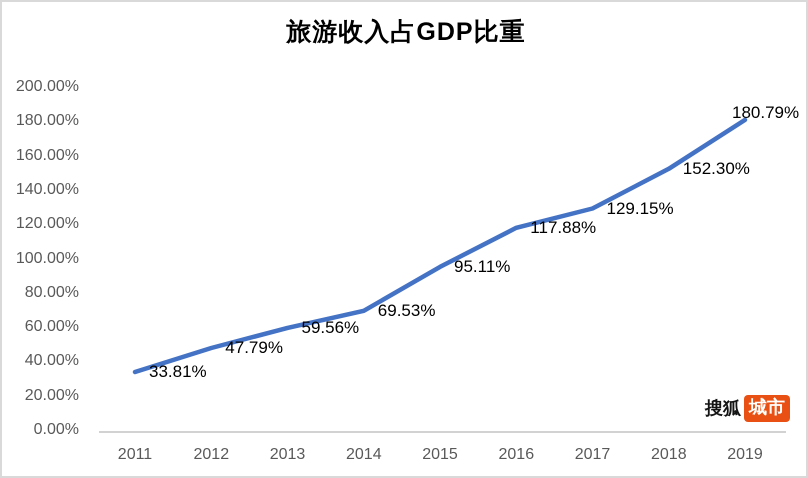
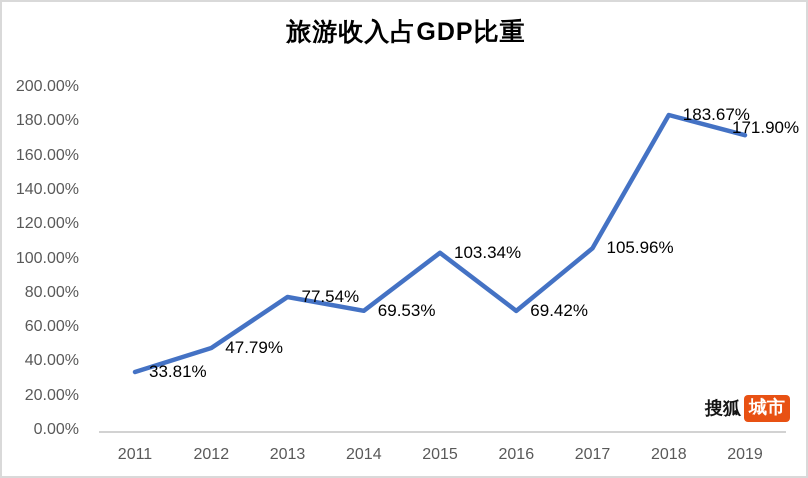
2013: 59.56% -> 77.54%
2015: 95.11% -> 103.34%
2016: 117.88% -> 69.42%
2017: 129.15% -> 105.96%
2018: 152.30% -> 183.67%
2019: 180.79% -> 171.90%
